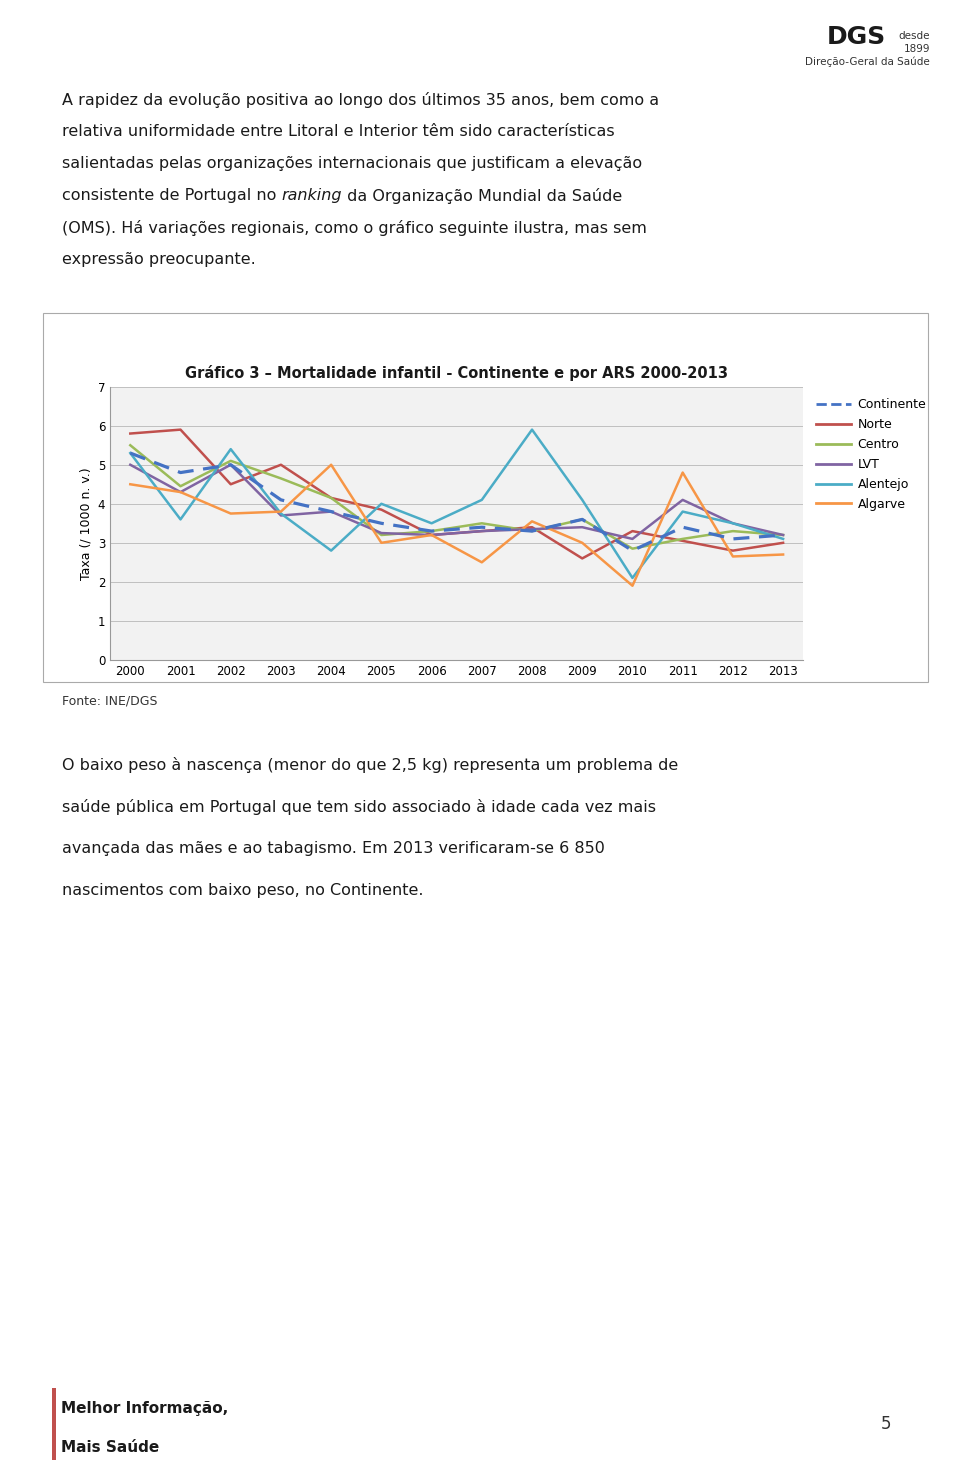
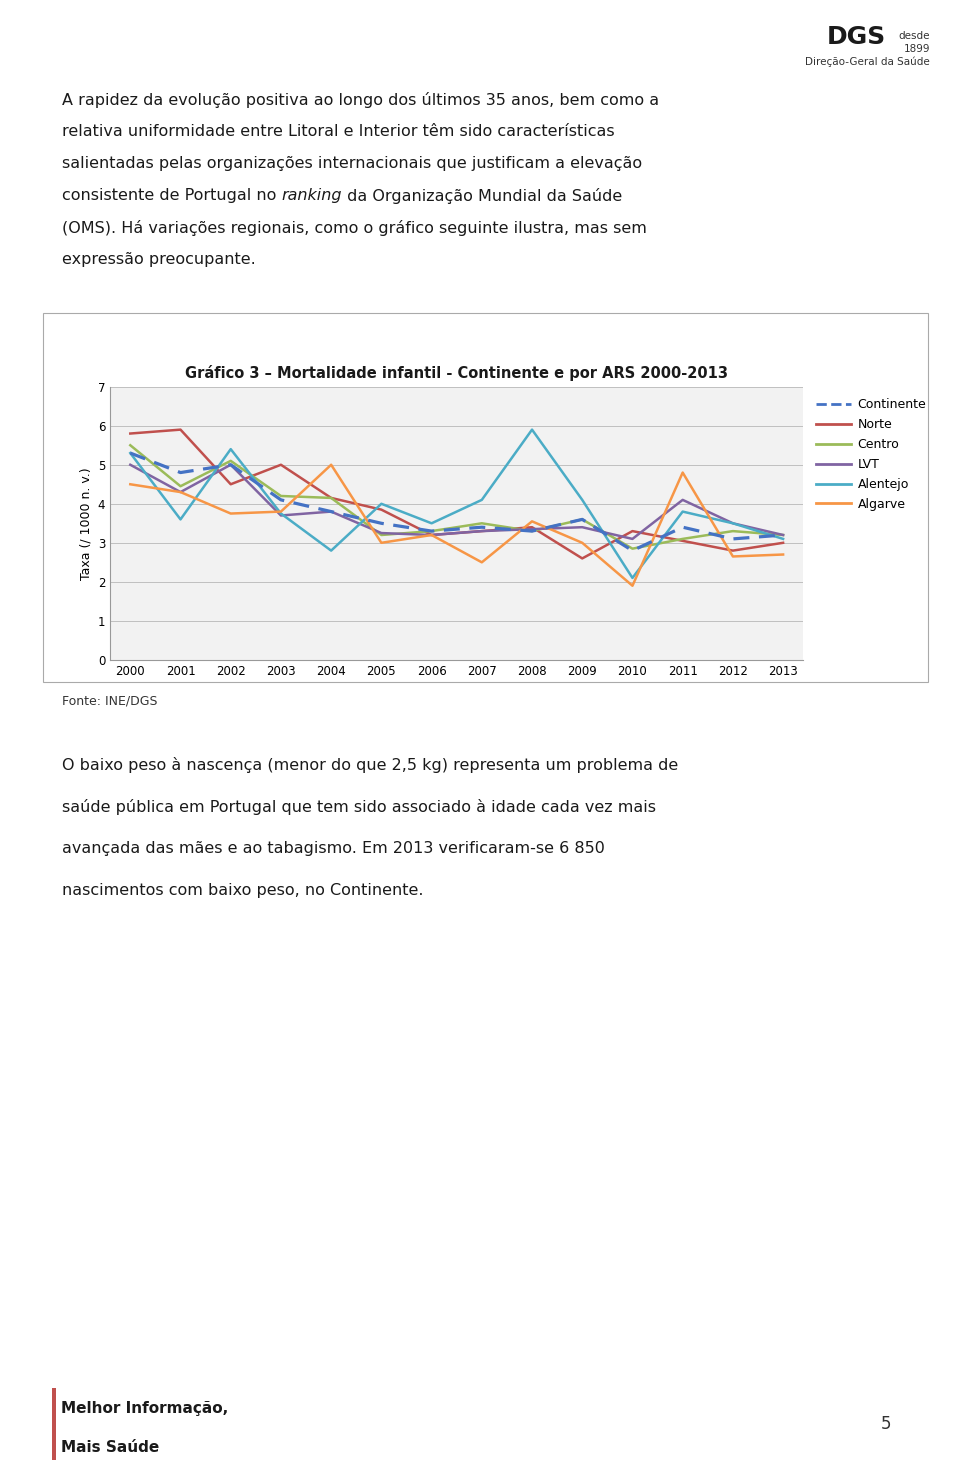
Centro/2003: 4.65 -> 4.20
